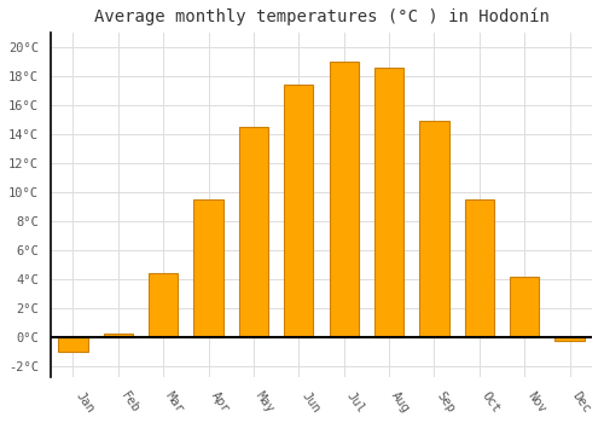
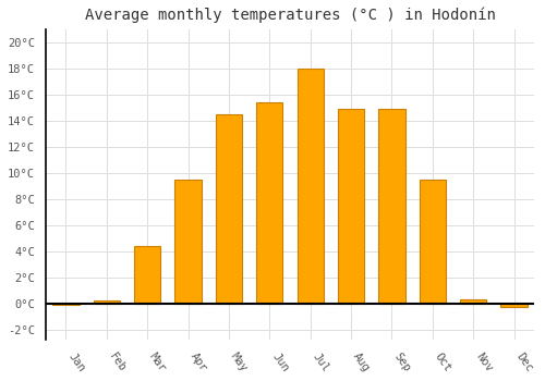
Jan: -1.0°C -> -0.1°C
Jun: 17.4°C -> 15.4°C
Jul: 19.0°C -> 18.0°C
Aug: 18.6°C -> 14.9°C
Nov: 4.1°C -> 0.3°C
